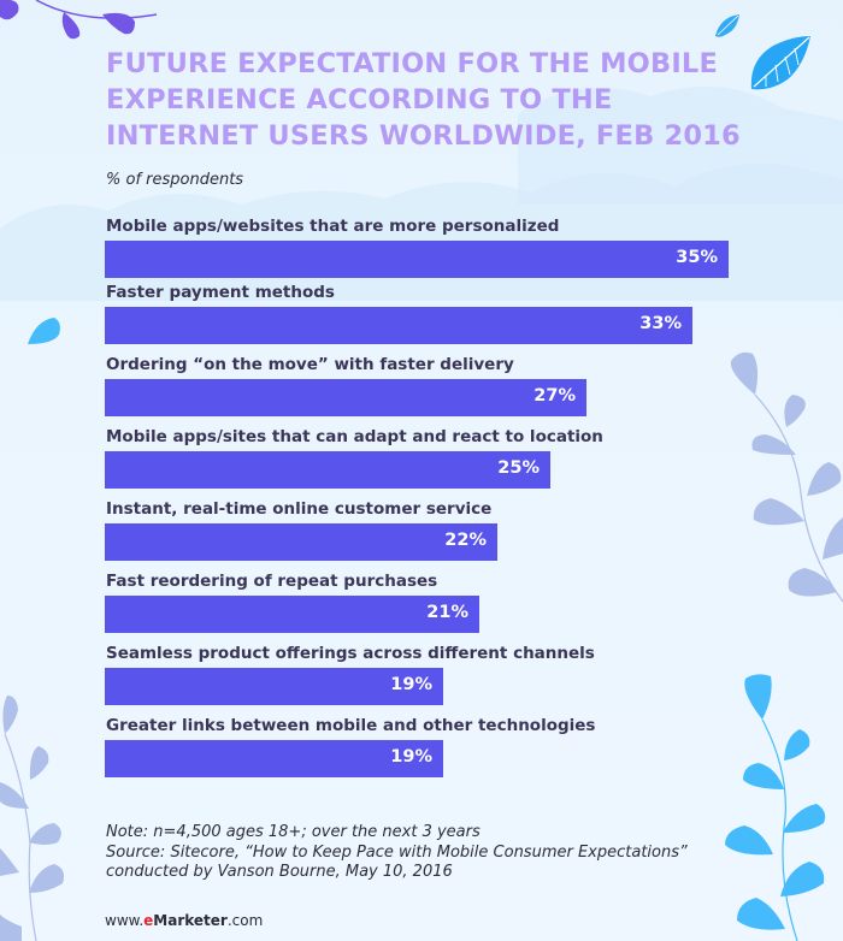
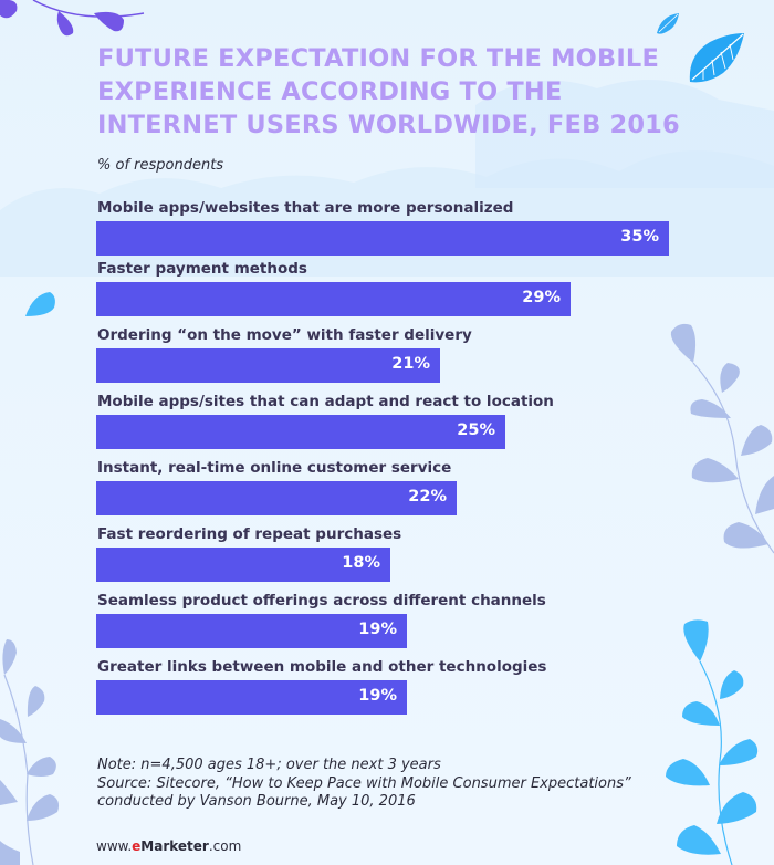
Faster payment methods: 33% -> 29%
Ordering “on the move” with faster delivery: 27% -> 21%
Fast reordering of repeat purchases: 21% -> 18%
